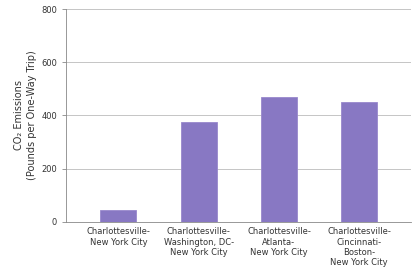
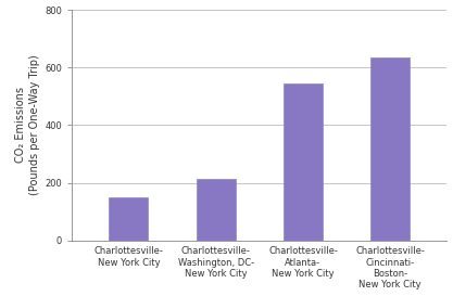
Charlottesville- New York City: 45 -> 150
Charlottesville- Washington, DC- New York City: 375 -> 215
Charlottesville- Atlanta- New York City: 470 -> 545
Charlottesville- Cincinnati- Boston- New York City: 450 -> 635
